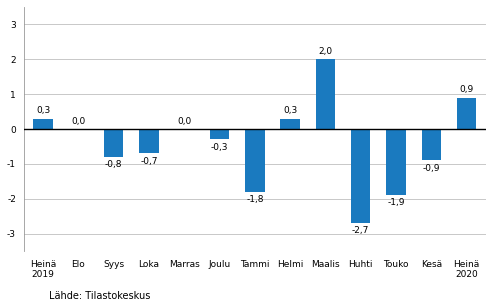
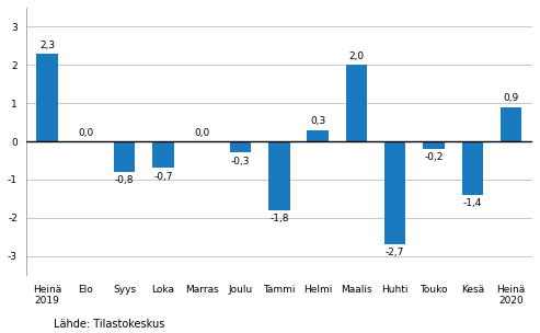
Heinä 2019: 0,3 -> 2,3
Touko: -1,9 -> -0,2
Kesä: -0,9 -> -1,4
